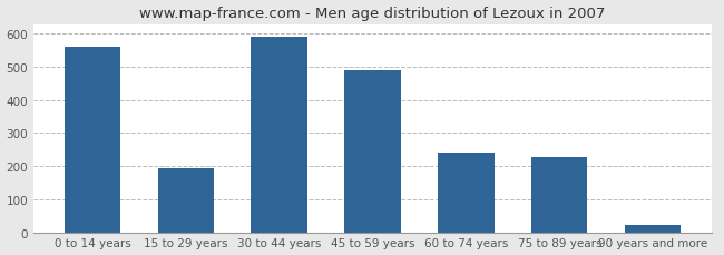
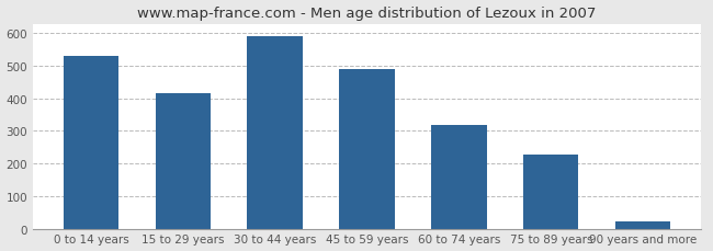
0 to 14 years: 560 -> 530
15 to 29 years: 195 -> 415
60 to 74 years: 240 -> 318
